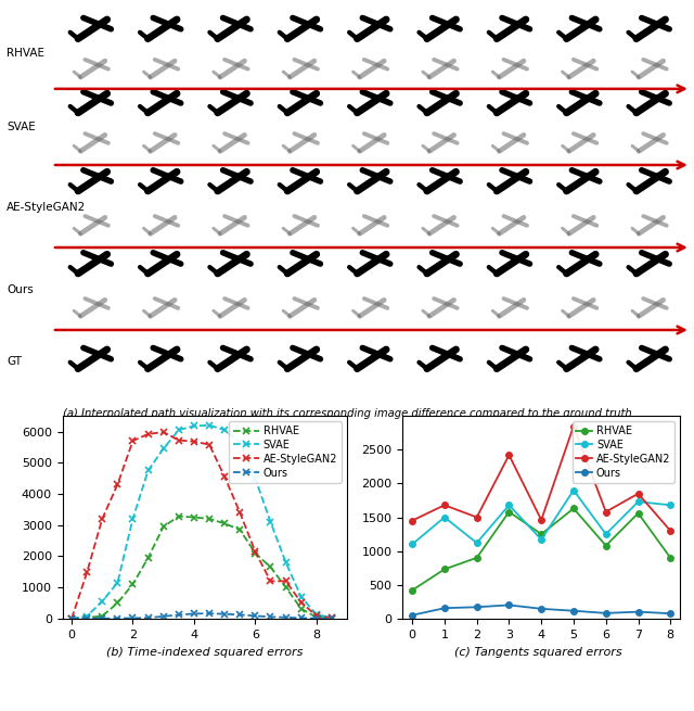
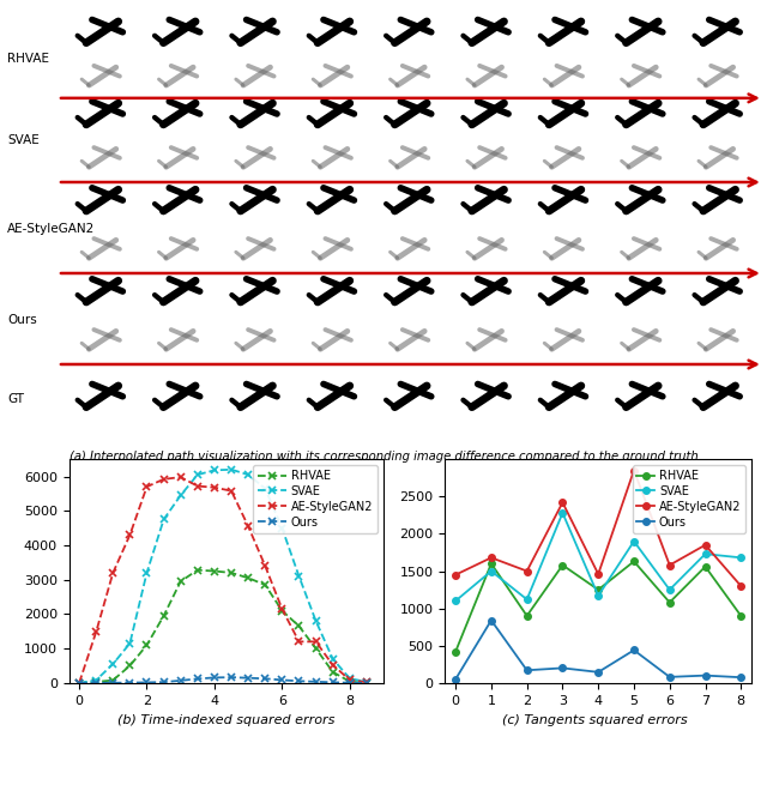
RHVAE/1: 730 -> 1600
Ours/1: 160 -> 840
SVAE/3: 1680 -> 2280
Ours/5: 120 -> 440
